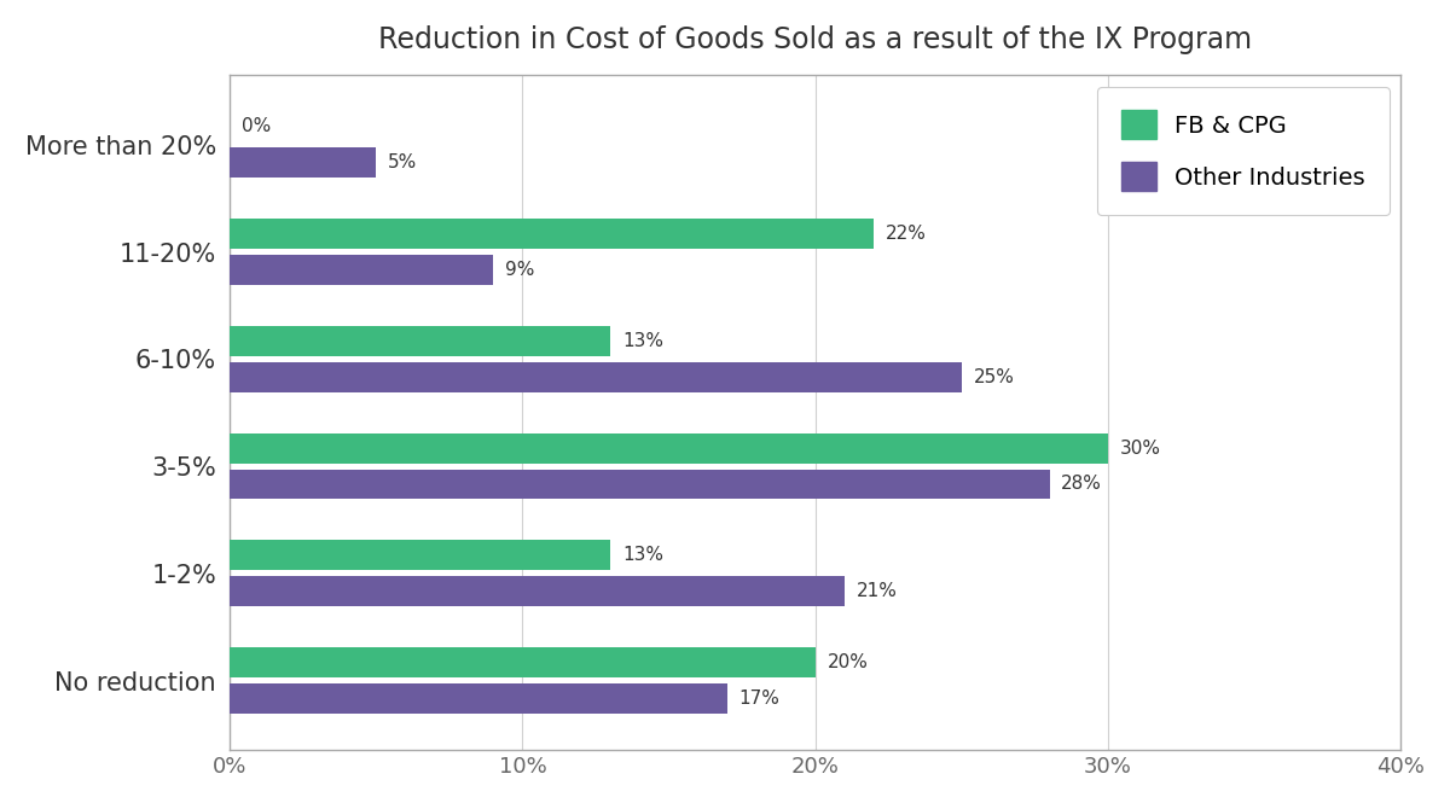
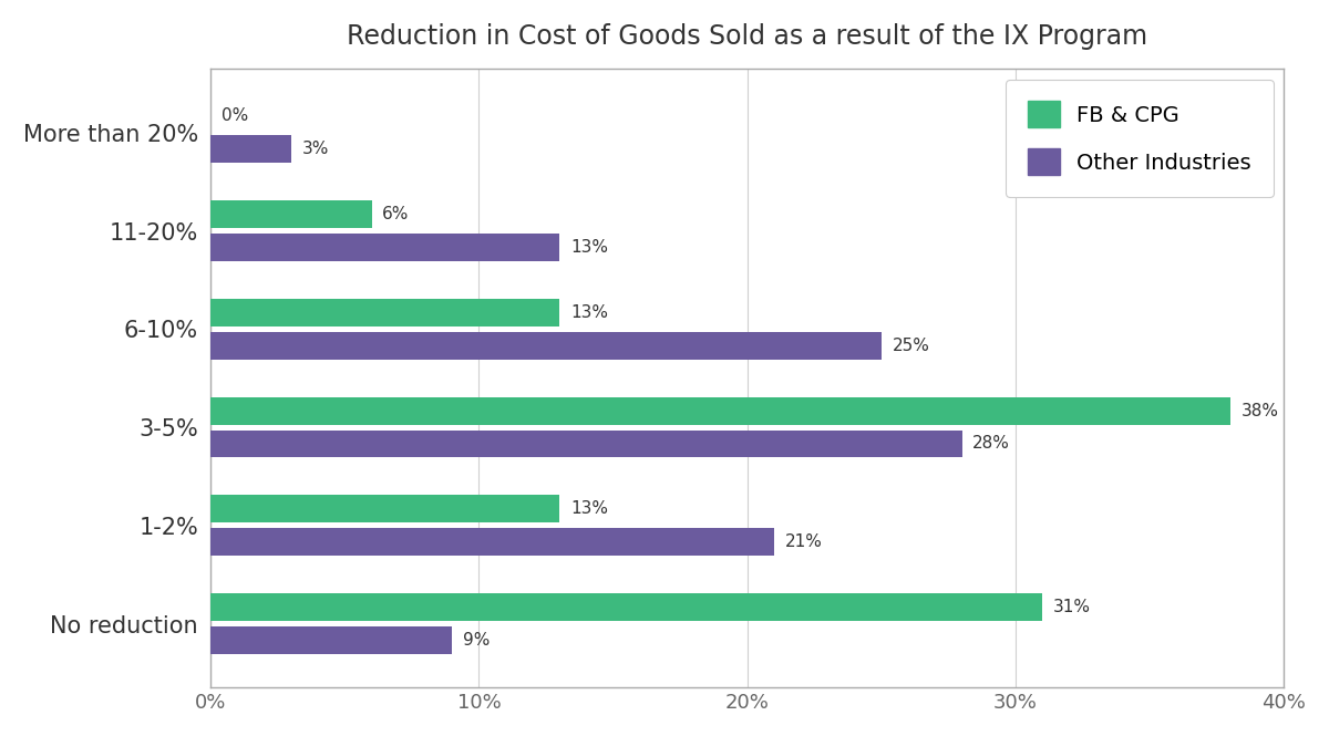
Other Industries/More than 20%: 5% -> 3%
FB & CPG/11-20%: 22% -> 6%
Other Industries/11-20%: 9% -> 13%
FB & CPG/3-5%: 30% -> 38%
FB & CPG/No reduction: 20% -> 31%
Other Industries/No reduction: 17% -> 9%
